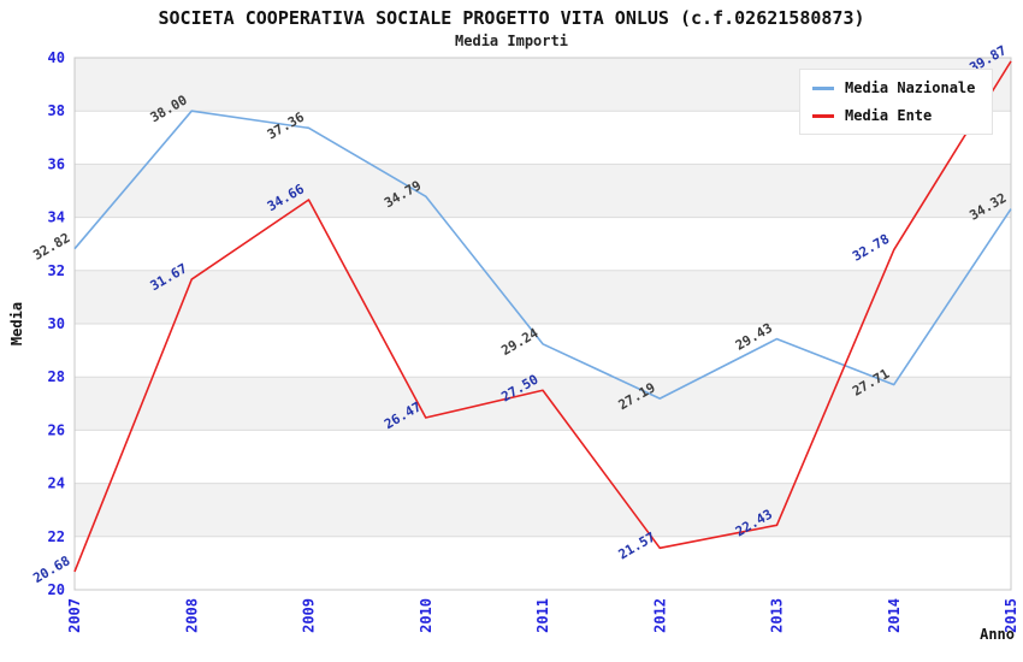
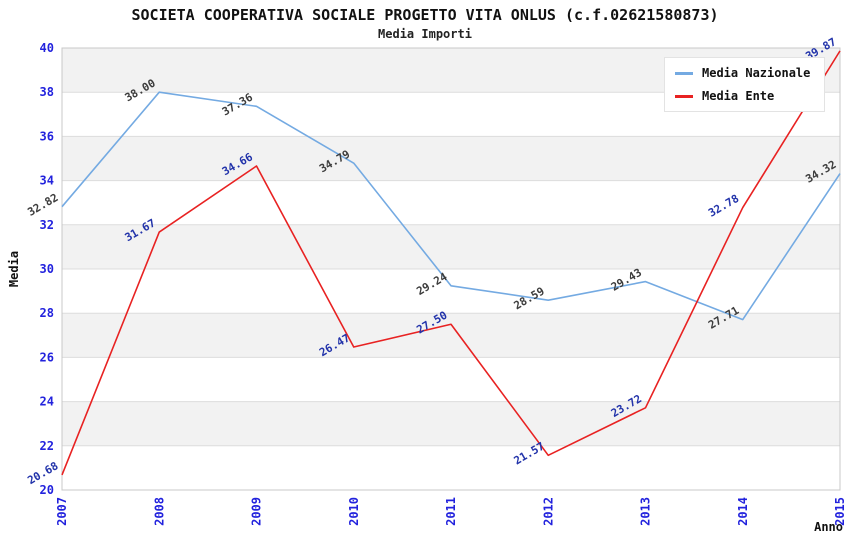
Media Nazionale/2012: 27.19 -> 28.59
Media Ente/2013: 22.43 -> 23.72
